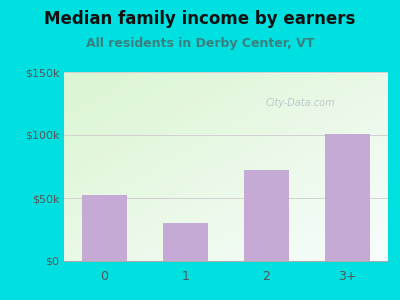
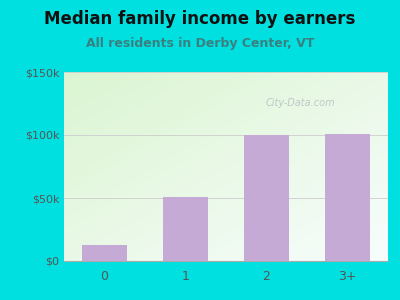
0: $52k -> $13k
1: $30k -> $51k
2: $72k -> $100k
